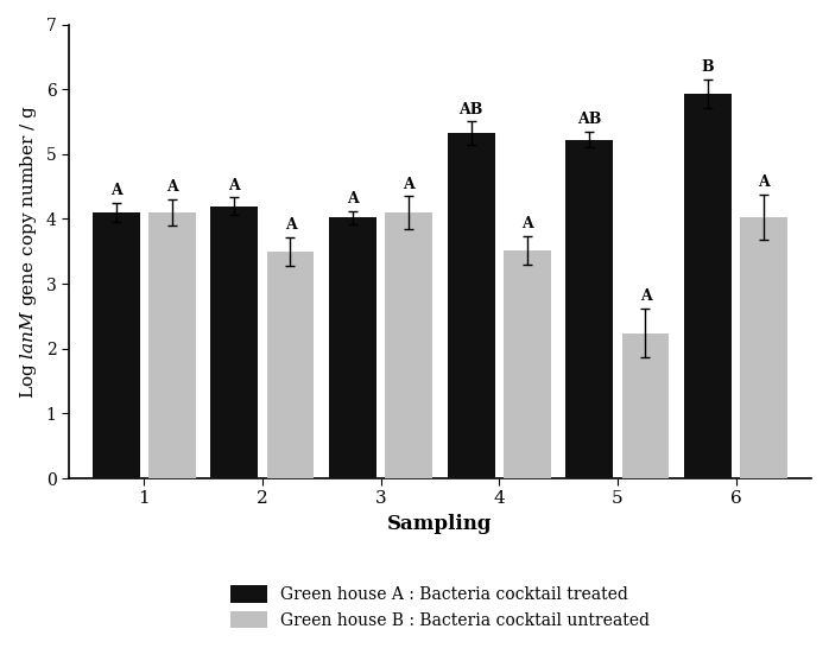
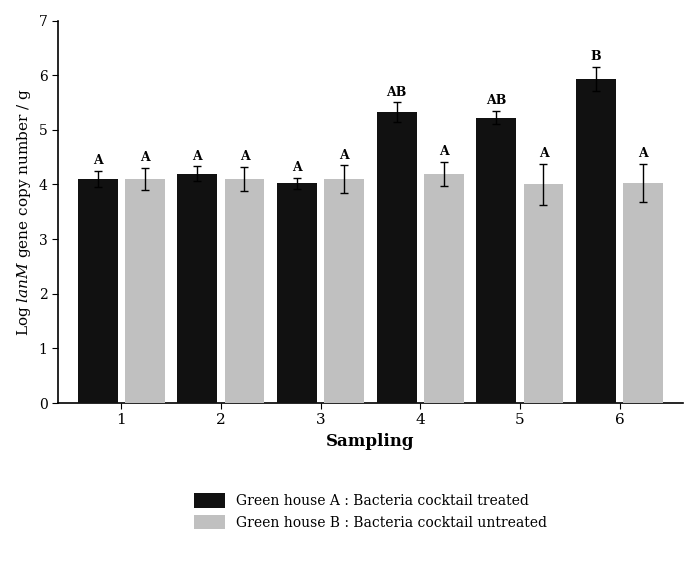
Green house B : Bacteria cocktail untreated/2: 3.50 -> 4.10
Green house B : Bacteria cocktail untreated/4: 3.52 -> 4.20
Green house B : Bacteria cocktail untreated/5: 2.24 -> 4.00
